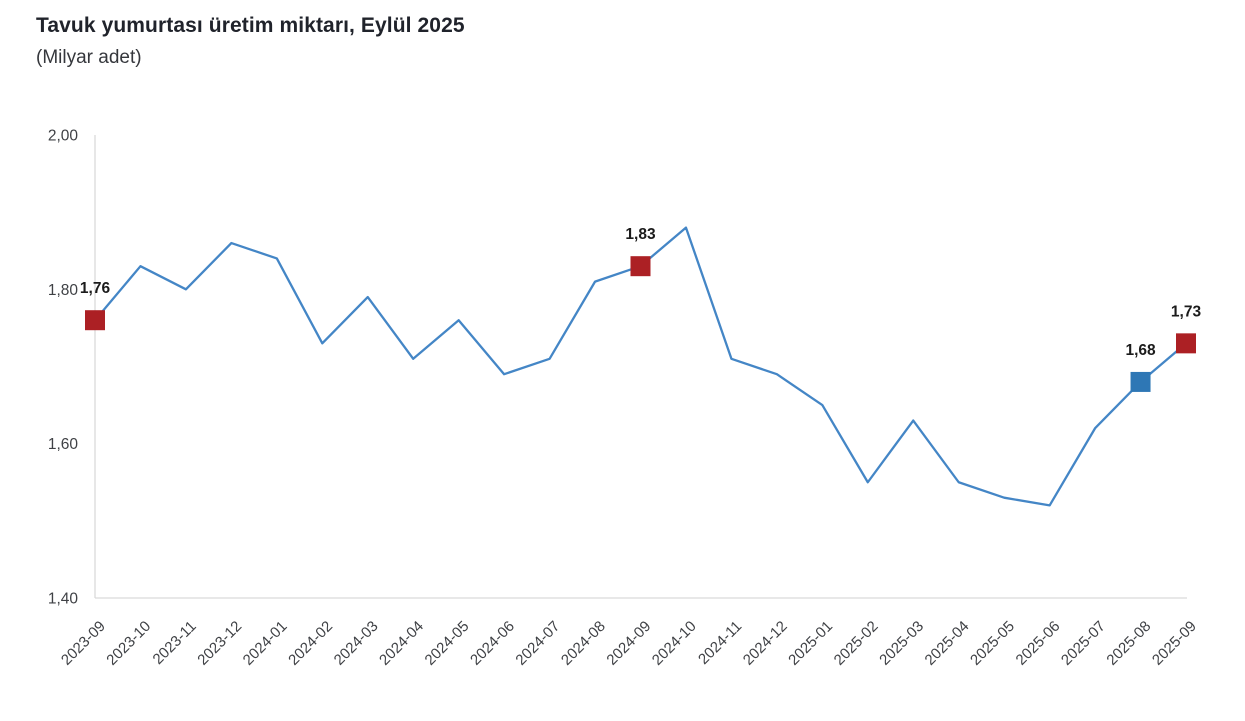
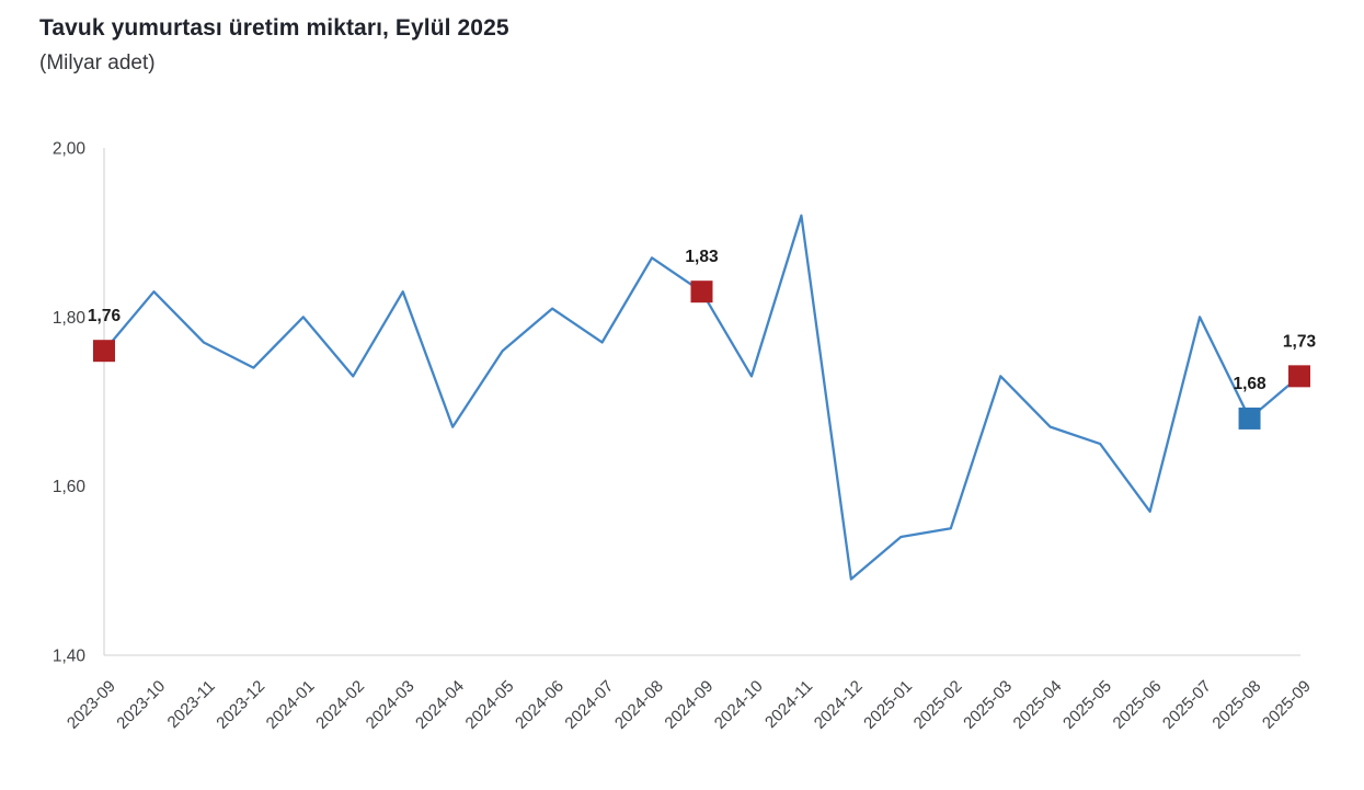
2023-11: 1,80 -> 1,77
2023-12: 1,86 -> 1,74
2024-01: 1,84 -> 1,80
2024-03: 1,79 -> 1,83
2024-04: 1,71 -> 1,67
2024-06: 1,69 -> 1,81
2024-07: 1,71 -> 1,77
2024-08: 1,81 -> 1,87
2024-10: 1,88 -> 1,73
2024-11: 1,71 -> 1,92
2024-12: 1,69 -> 1,49
2025-01: 1,65 -> 1,54
2025-03: 1,63 -> 1,73
2025-04: 1,55 -> 1,67
2025-05: 1,53 -> 1,65
2025-06: 1,52 -> 1,57
2025-07: 1,62 -> 1,80
